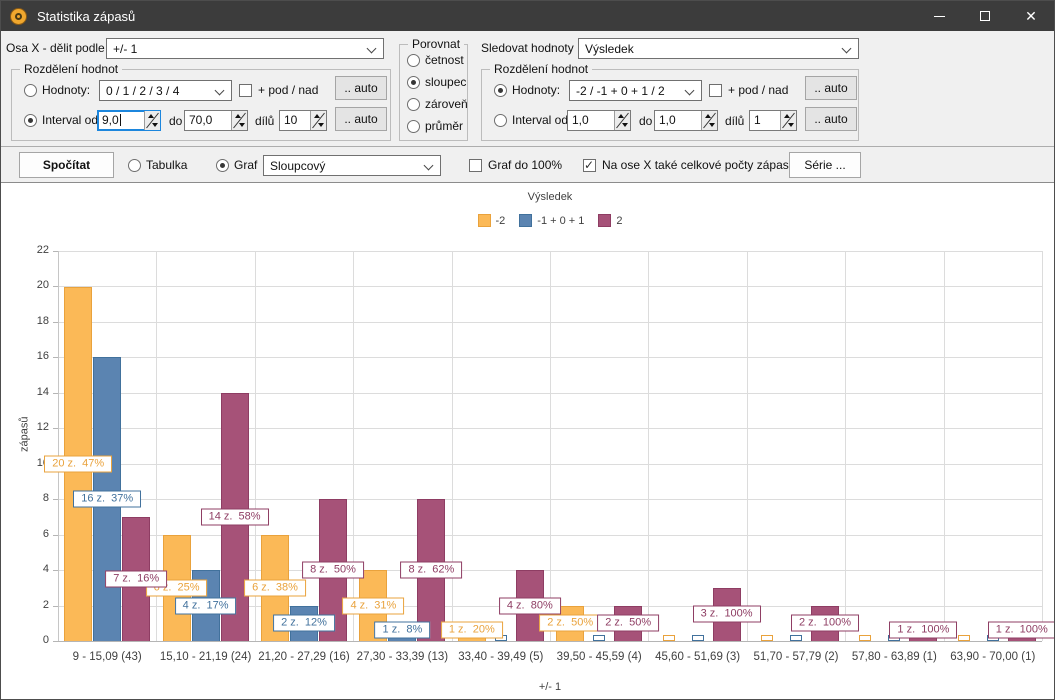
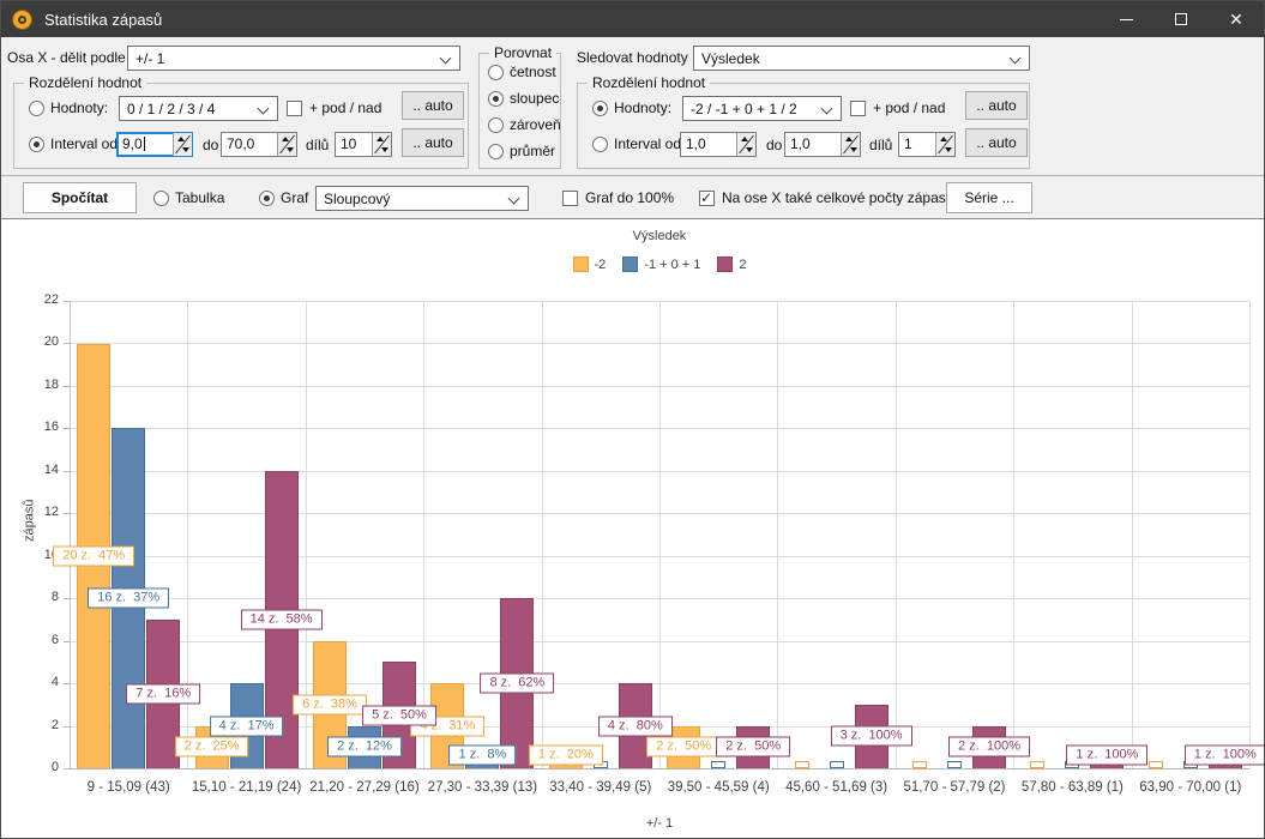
-2/15,10 - 21,19 (24): 6 -> 2
2/21,20 - 27,29 (16): 8 -> 5
